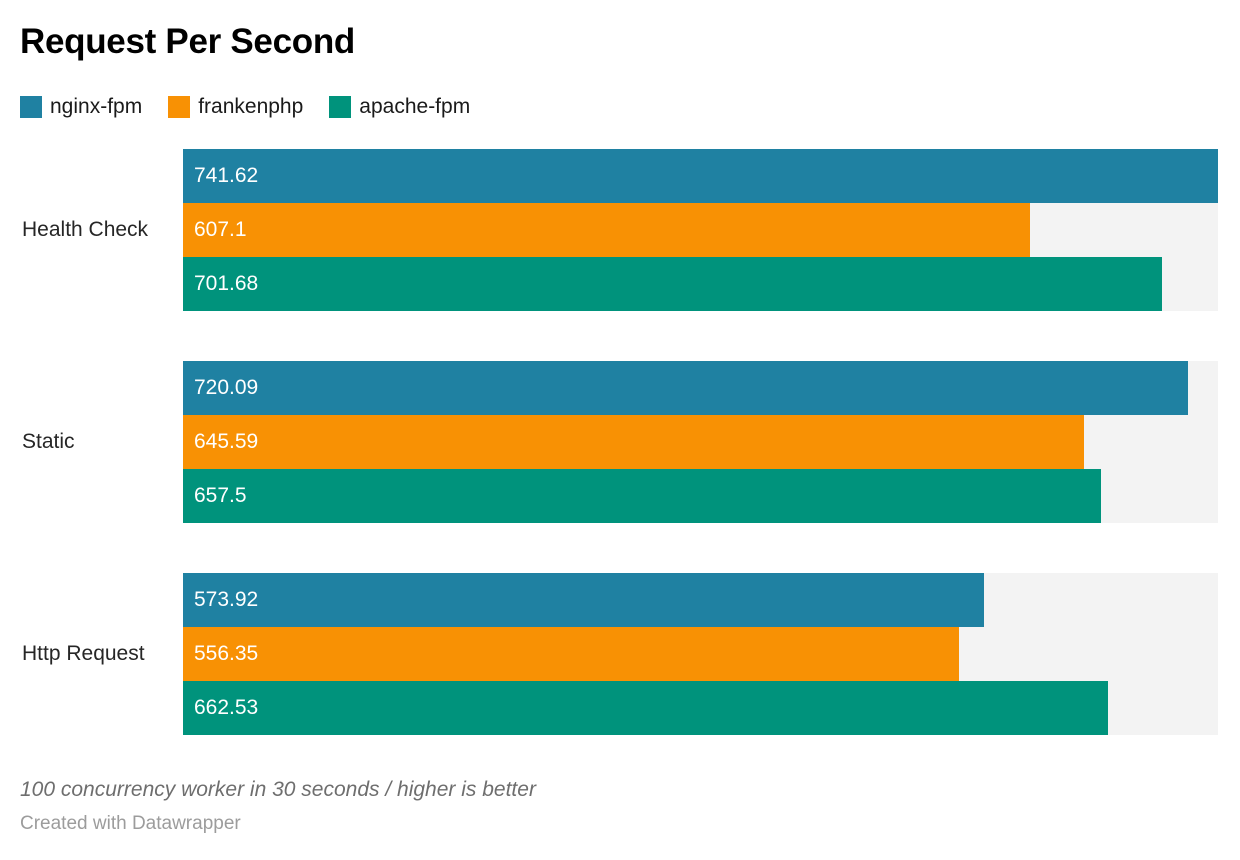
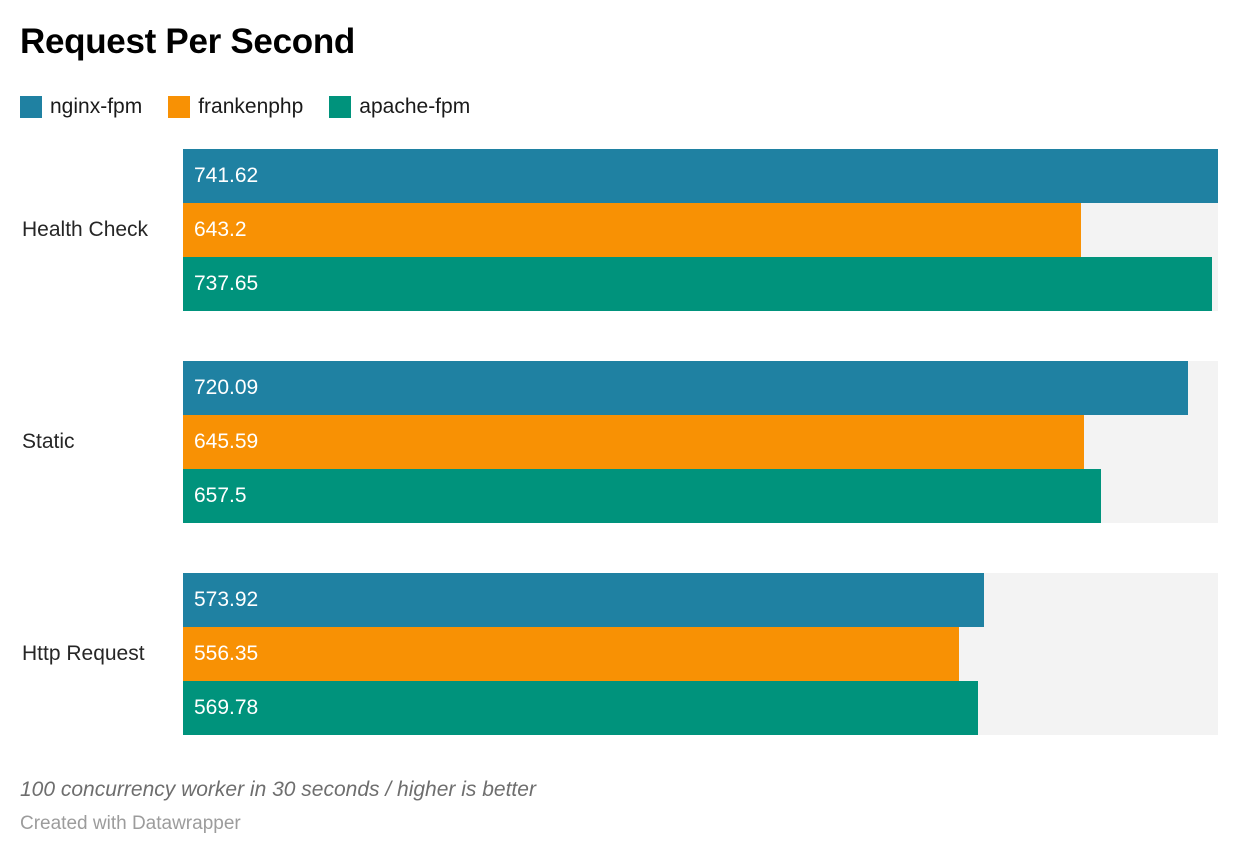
frankenphp/Health Check: 607.1 -> 643.2
apache-fpm/Health Check: 701.68 -> 737.65
apache-fpm/Http Request: 662.53 -> 569.78
